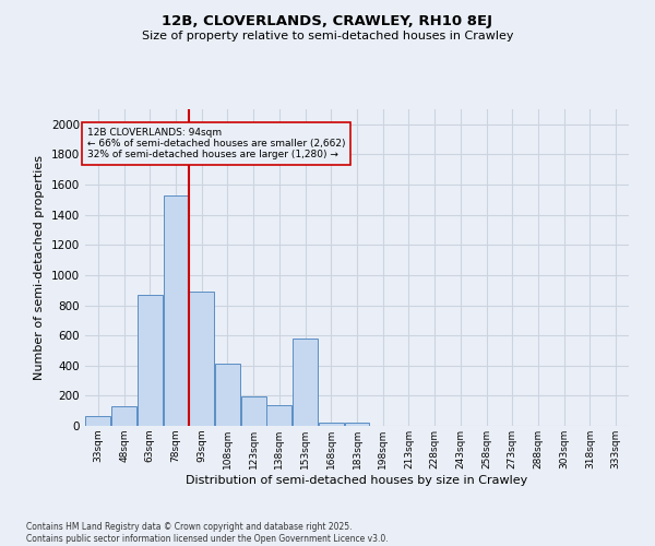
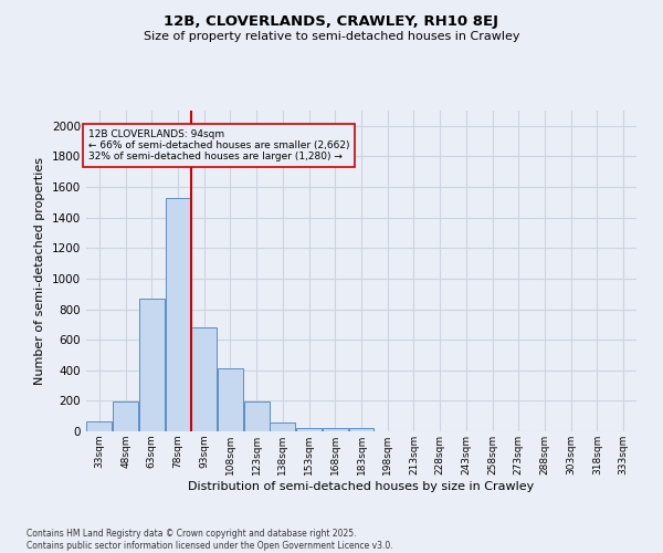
48sqm: 130 -> 200
93sqm: 890 -> 680
138sqm: 140 -> 60
153sqm: 580 -> 20
